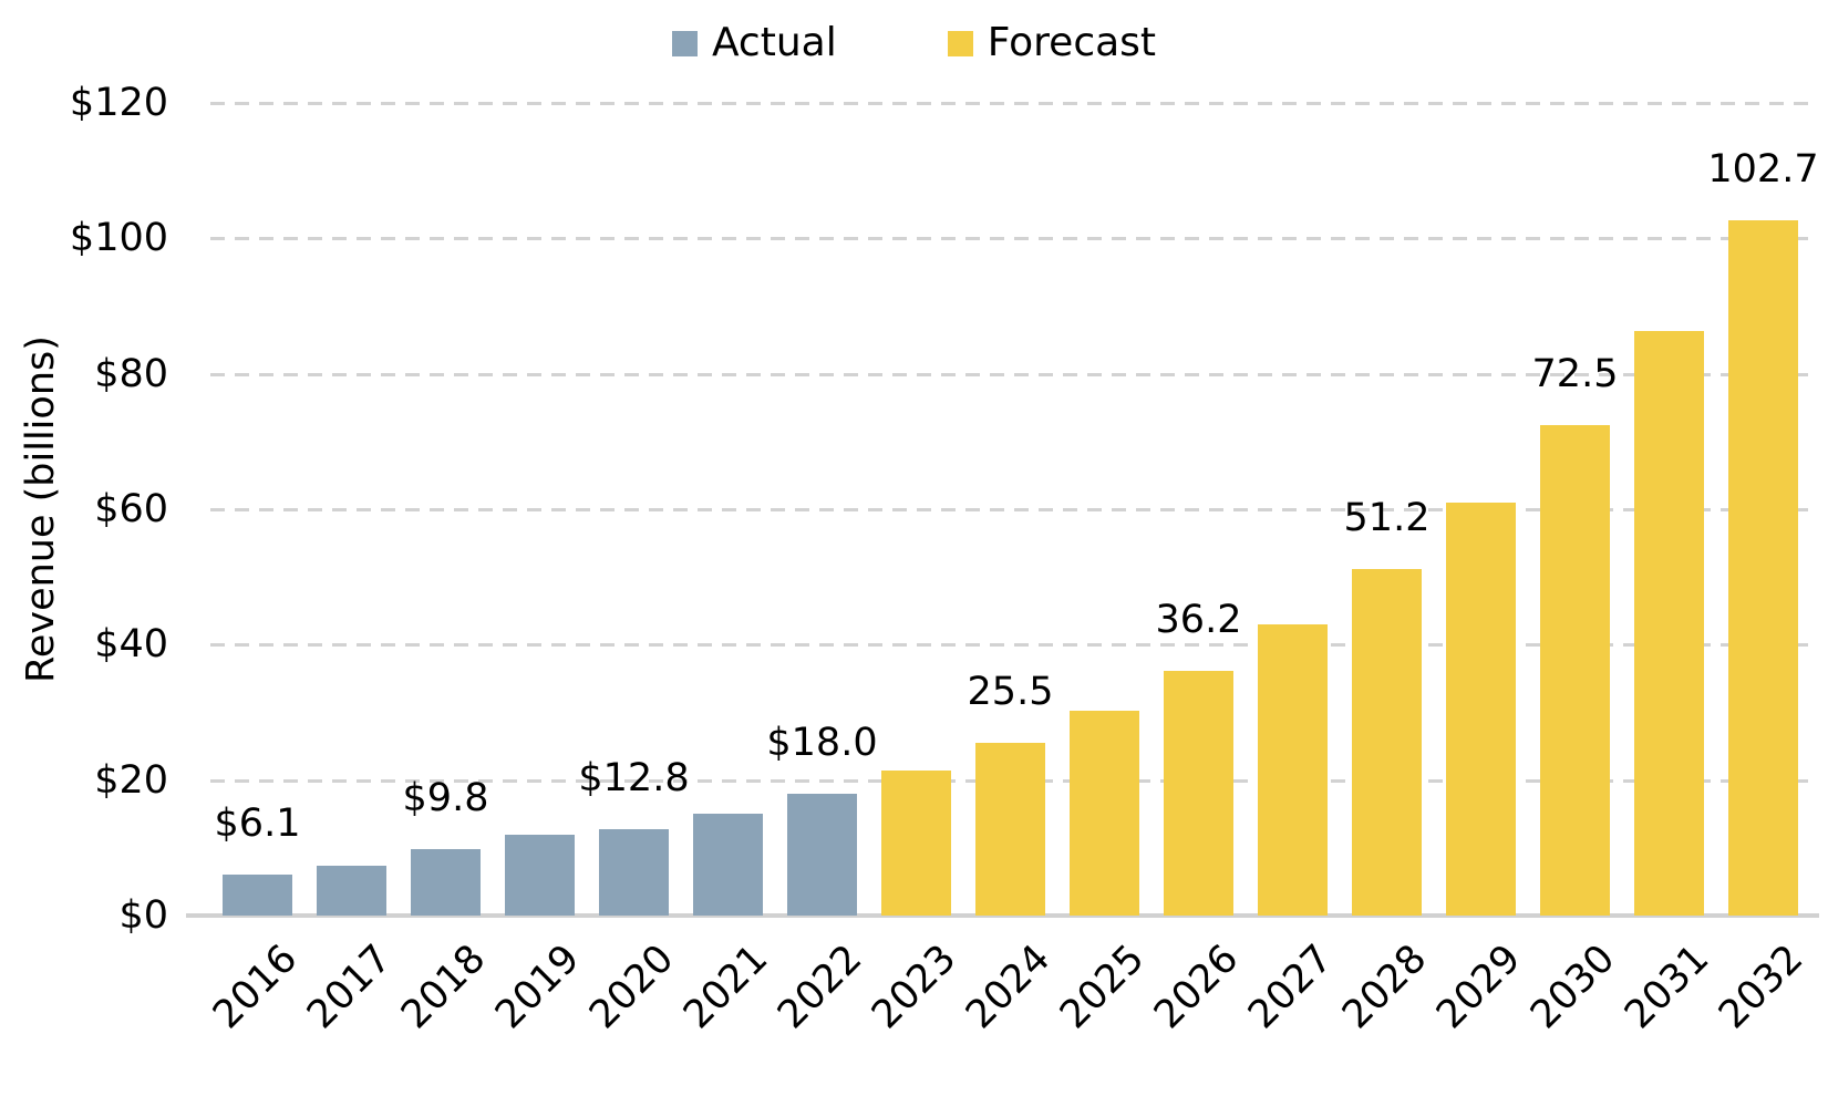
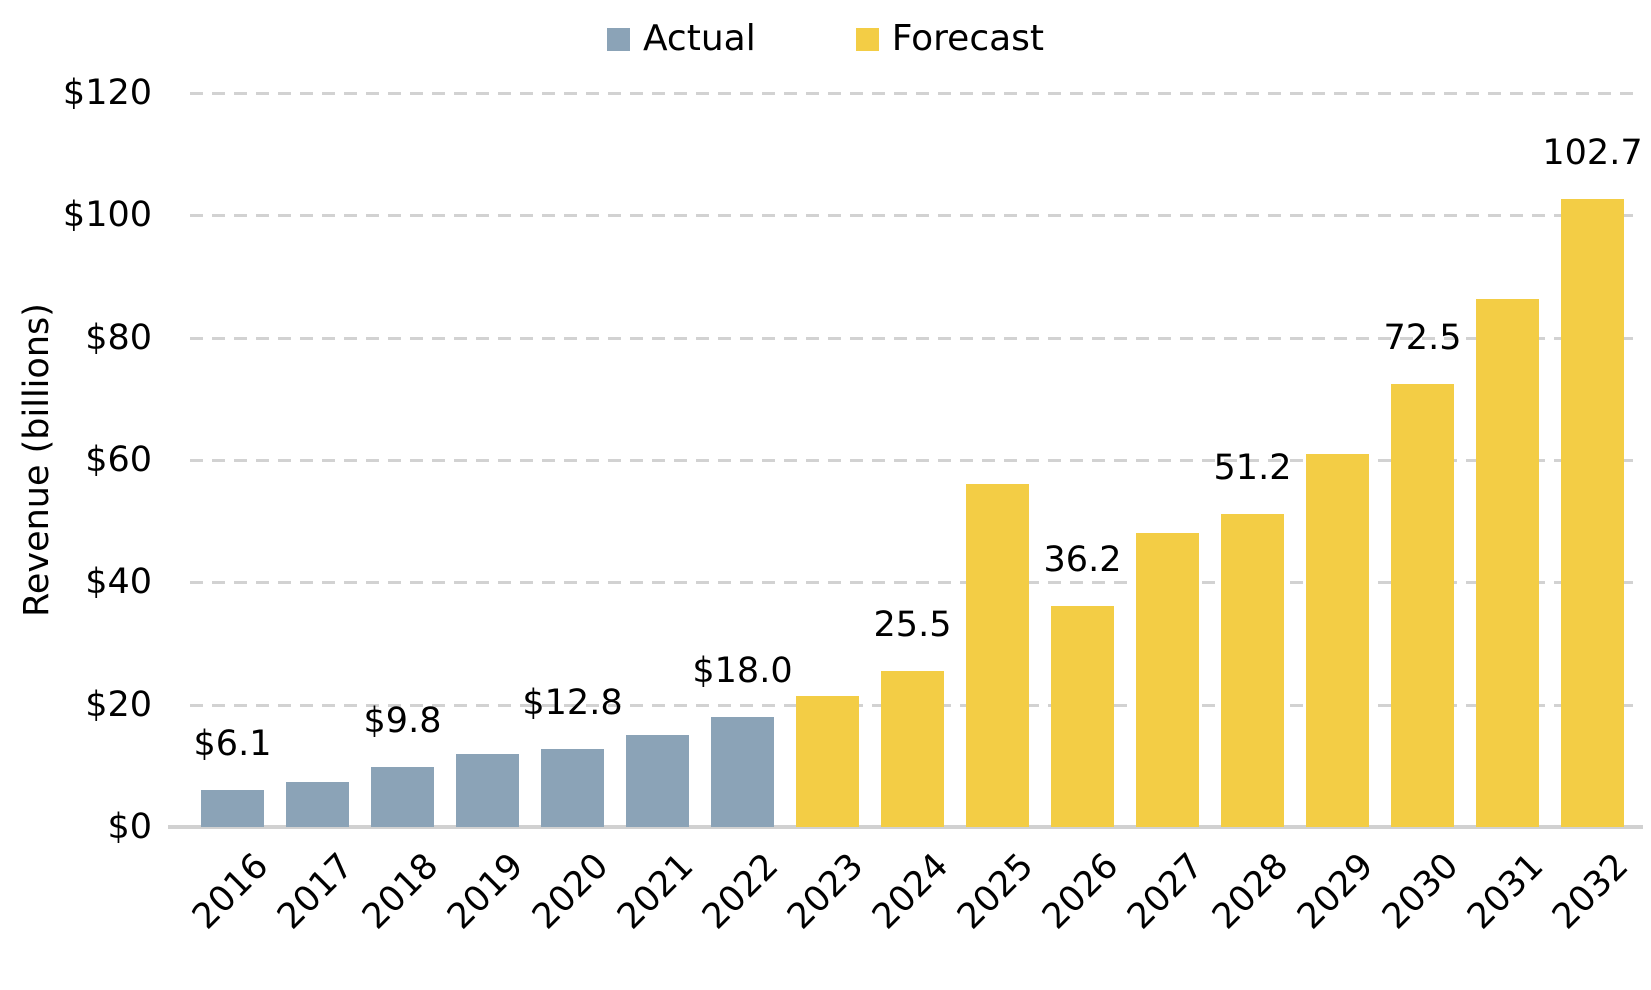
Forecast/2025: $30 -> $56
Forecast/2027: $43 -> $48
